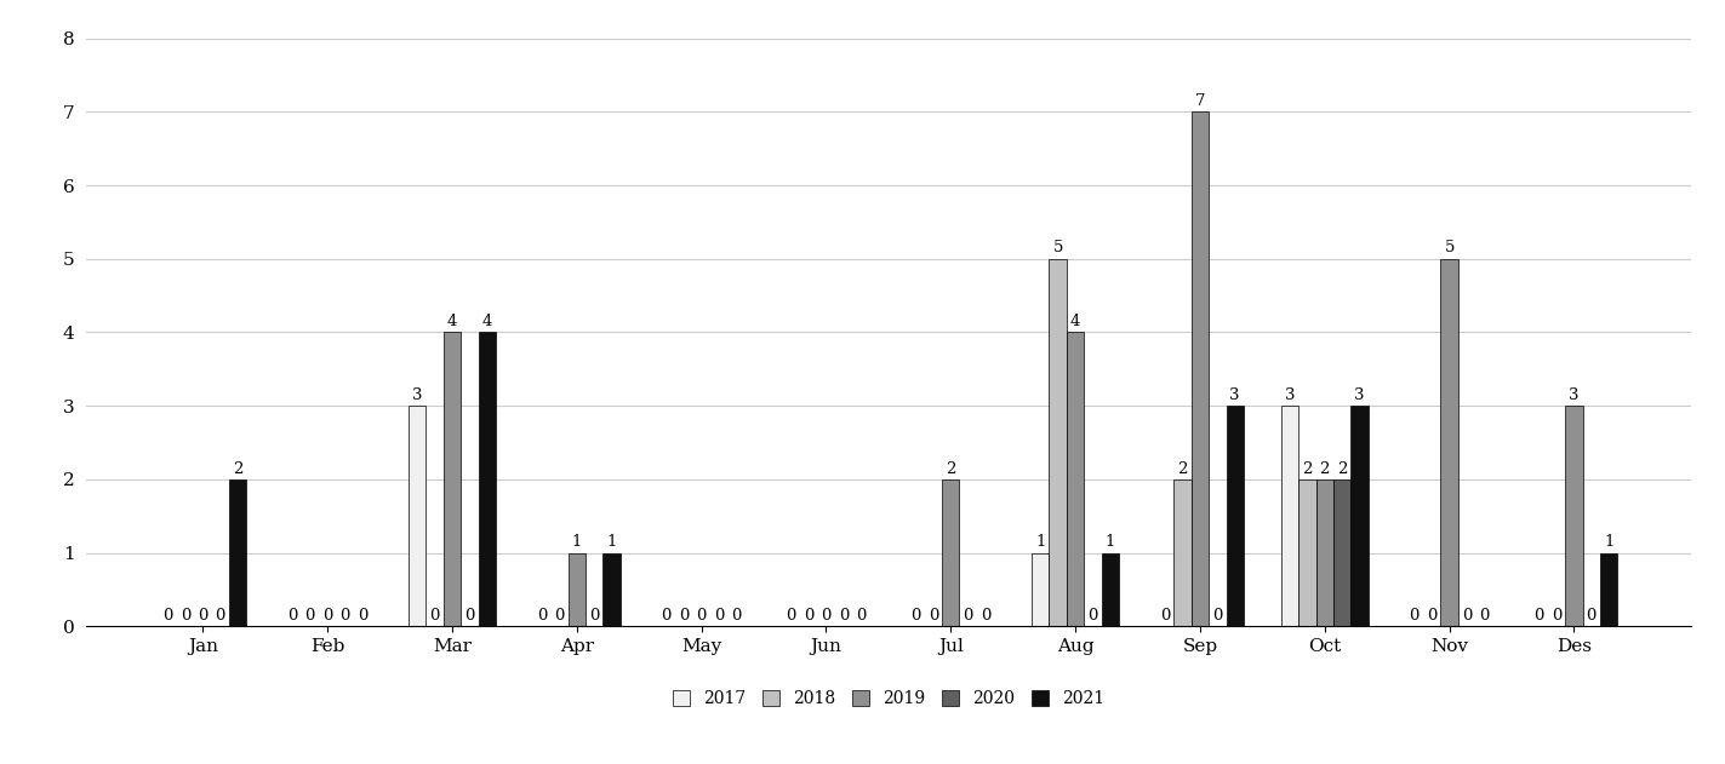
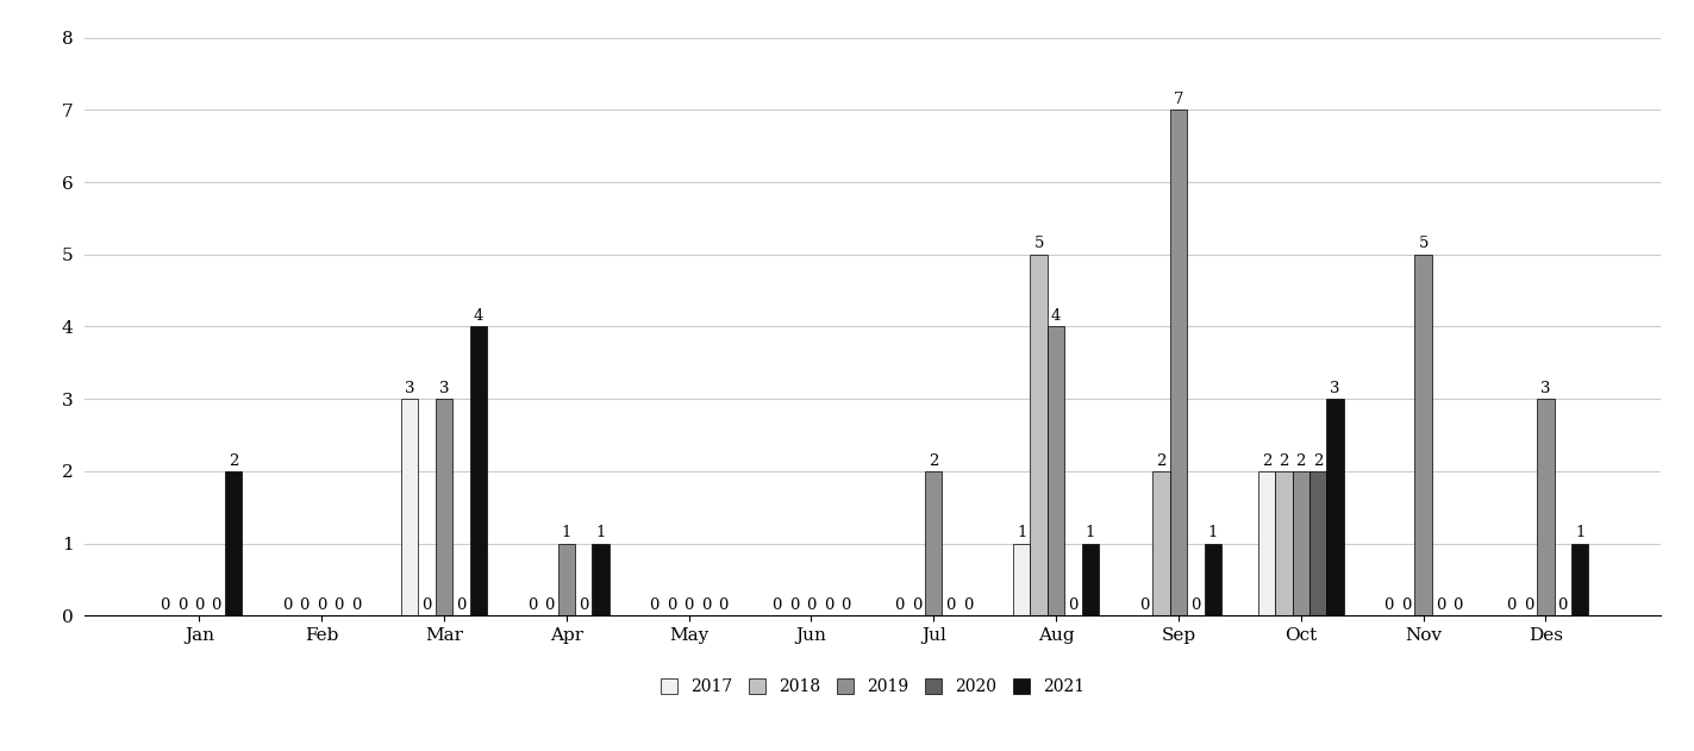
2019/Mar: 4 -> 3
2021/Sep: 3 -> 1
2017/Oct: 3 -> 2
